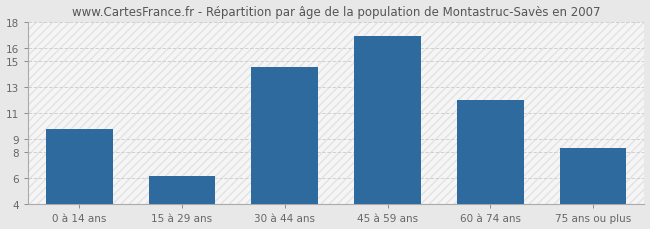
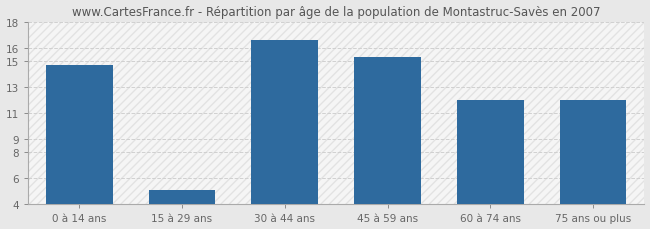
0 à 14 ans: 9.8 -> 14.7
15 à 29 ans: 6.2 -> 5.1
30 à 44 ans: 14.5 -> 16.6
45 à 59 ans: 16.9 -> 15.3
75 ans ou plus: 8.3 -> 12.0
